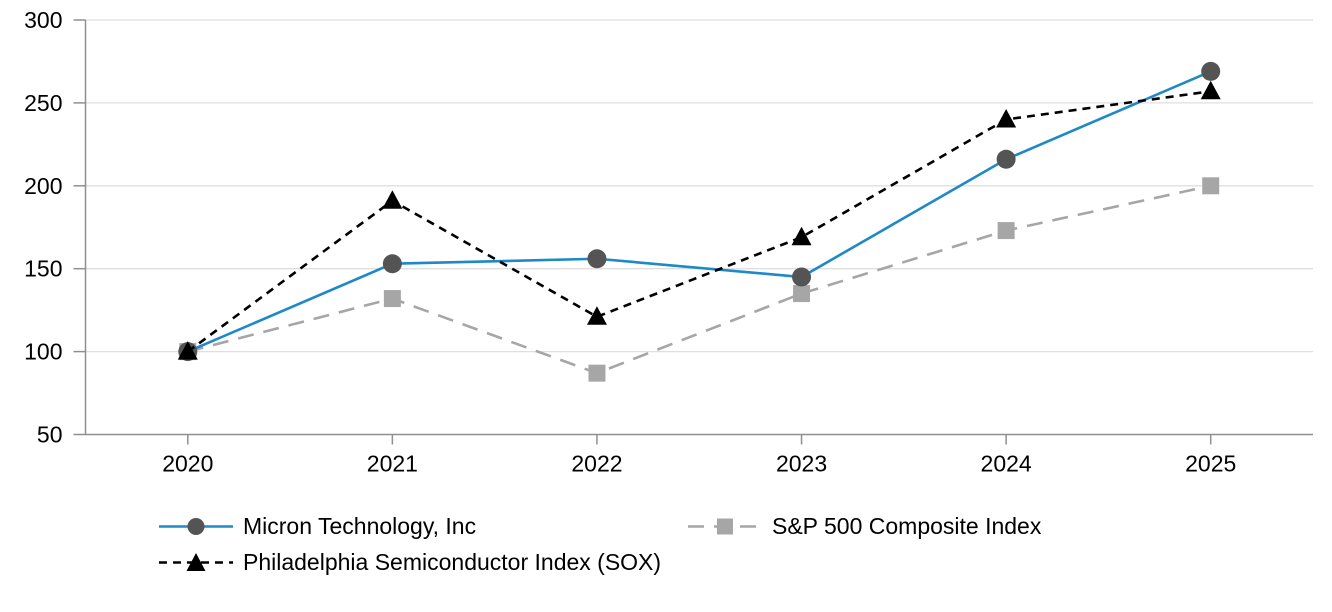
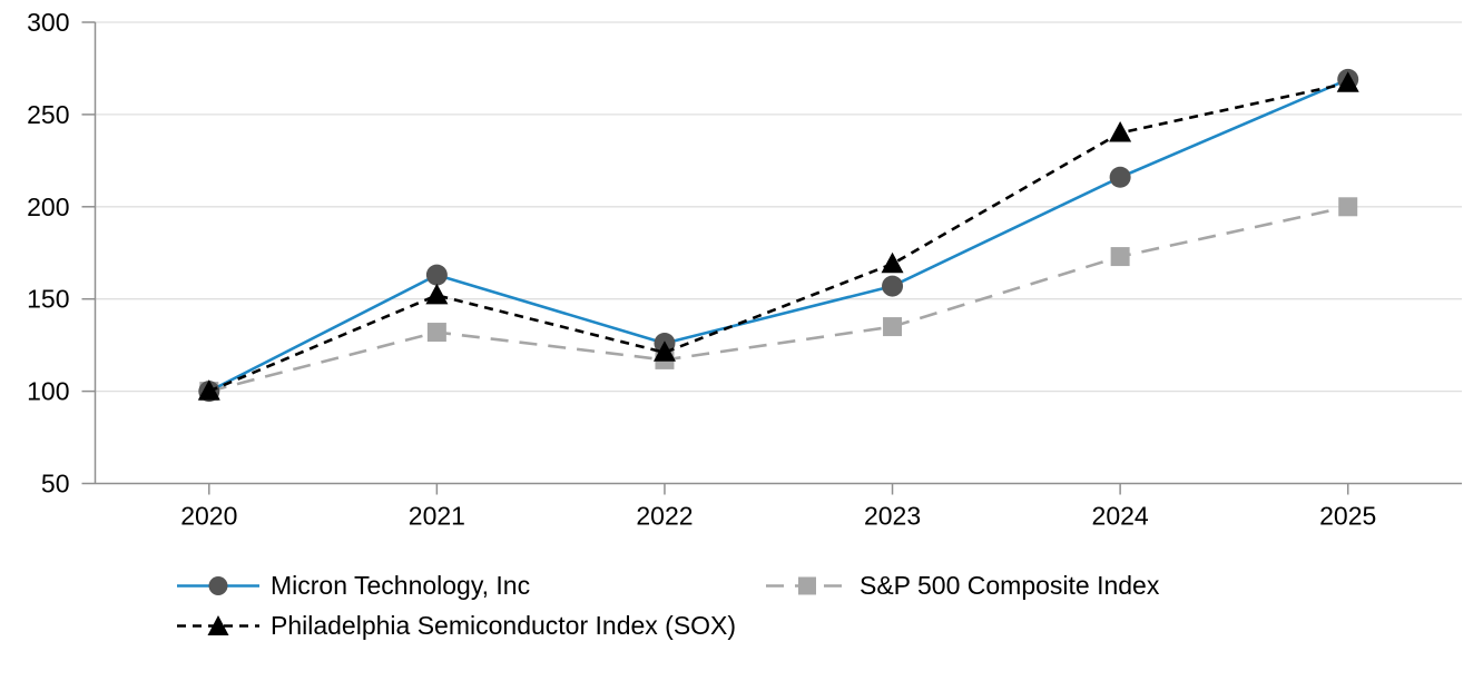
Micron Technology, Inc/2021: 153 -> 163
Philadelphia Semiconductor Index (SOX)/2021: 191 -> 152
Micron Technology, Inc/2022: 156 -> 126
S&P 500 Composite Index/2022: 87 -> 117
Micron Technology, Inc/2023: 145 -> 157
Philadelphia Semiconductor Index (SOX)/2025: 257 -> 267
